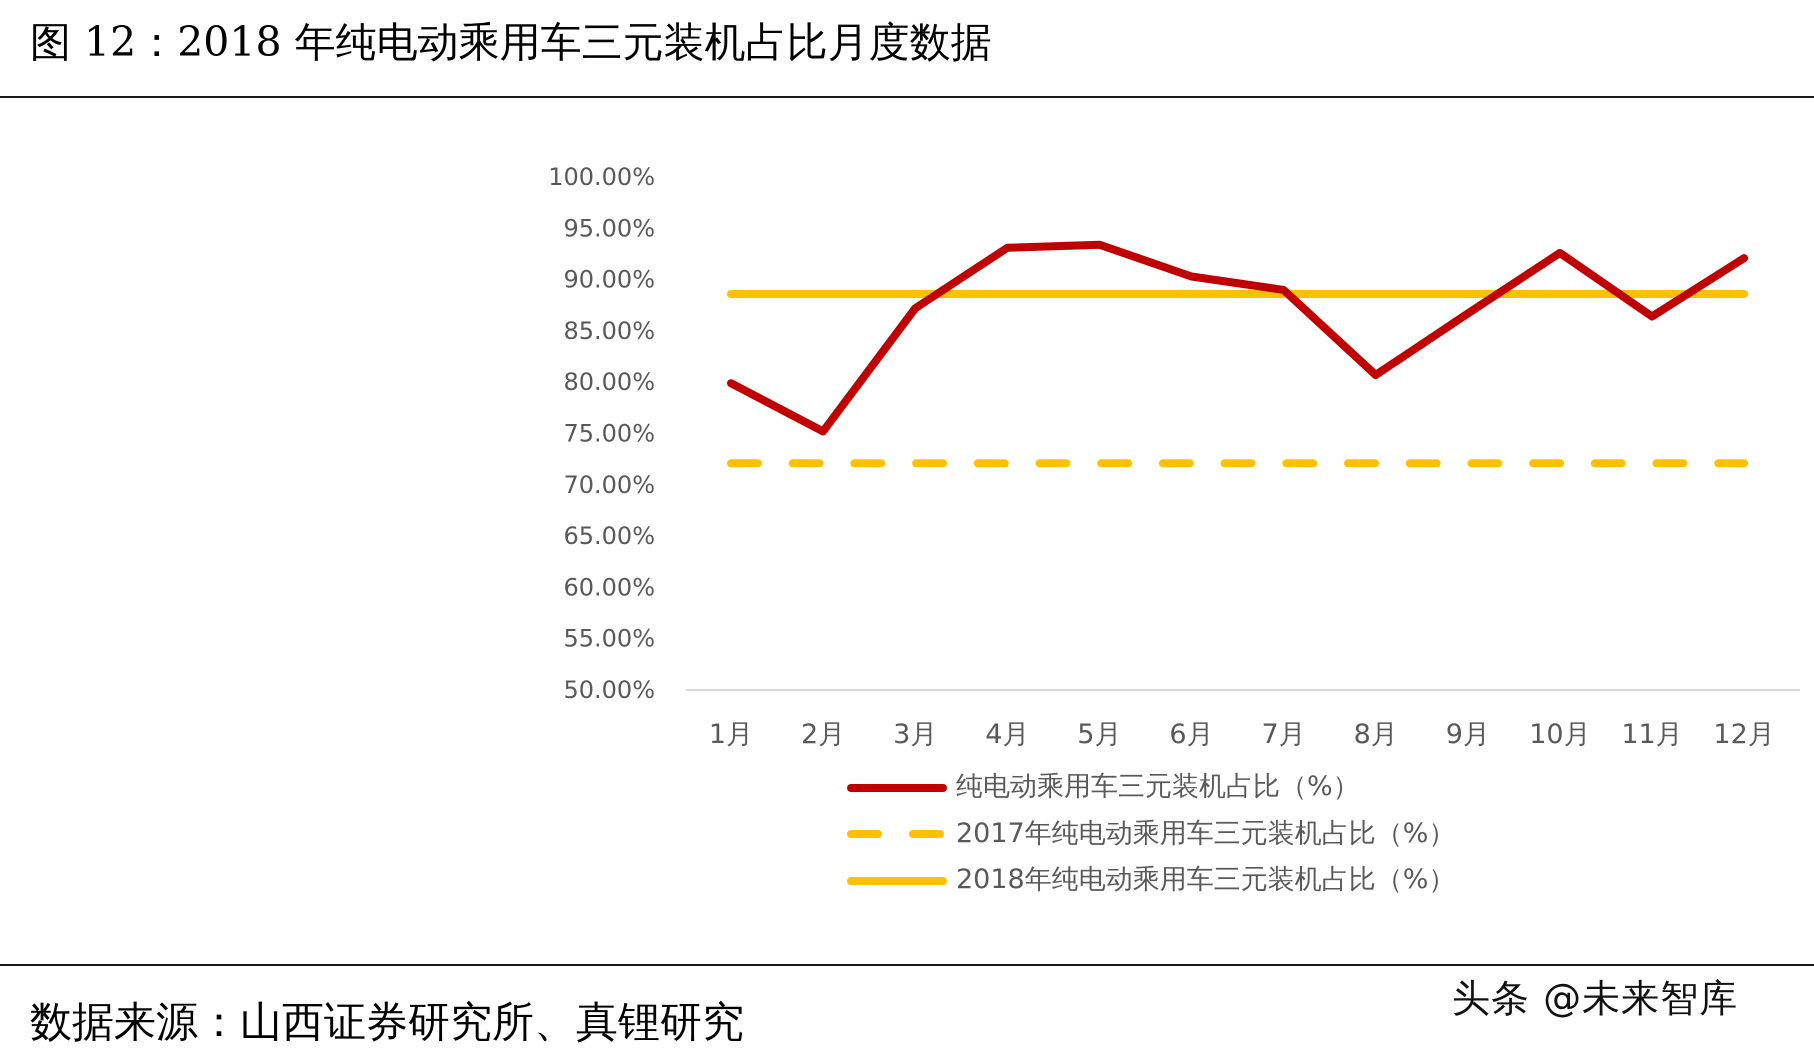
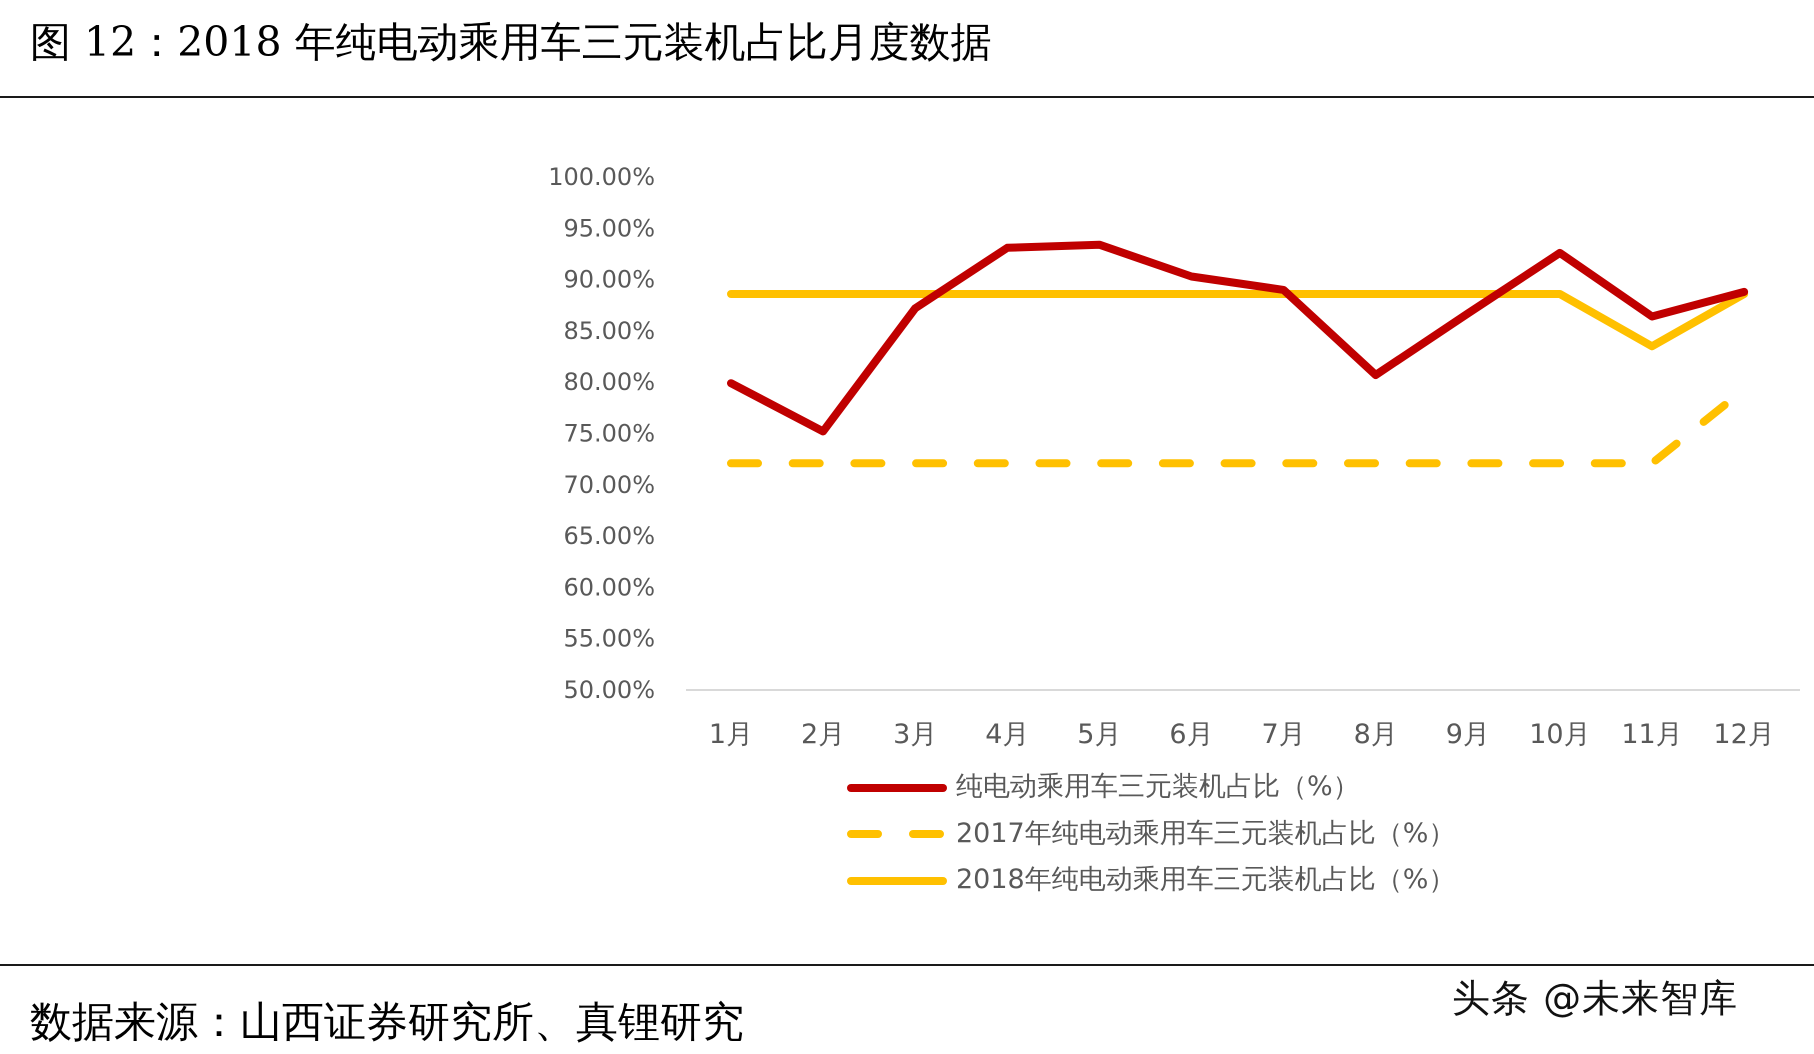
2018年纯电动乘用车三元装机占比（%）/11月: 88.6% -> 83.5%
纯电动乘用车三元装机占比（%）/12月: 92.1% -> 88.8%
2017年纯电动乘用车三元装机占比（%）/12月: 72.1% -> 79.3%
